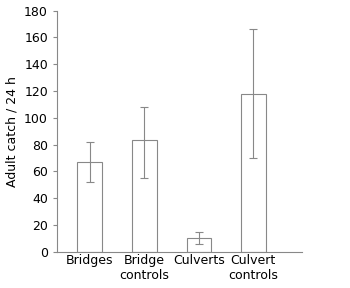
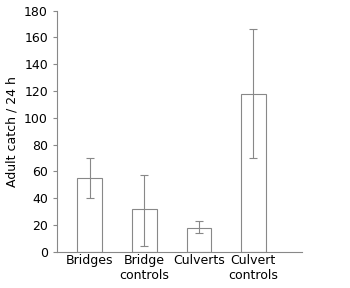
Bridges: 67 -> 55
Bridge controls: 83 -> 32
Culverts: 10 -> 18
